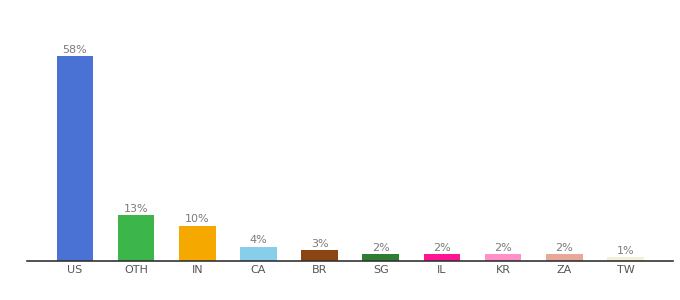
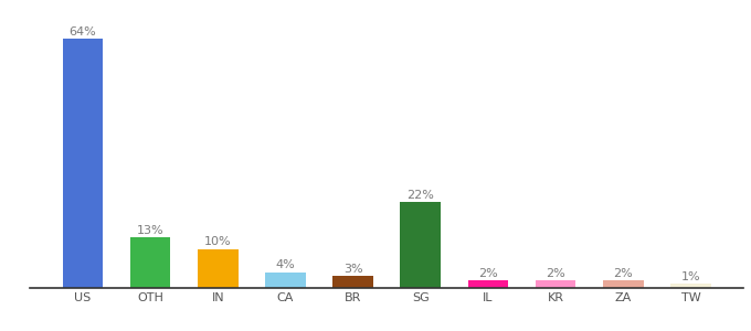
US: 58% -> 64%
SG: 2% -> 22%
